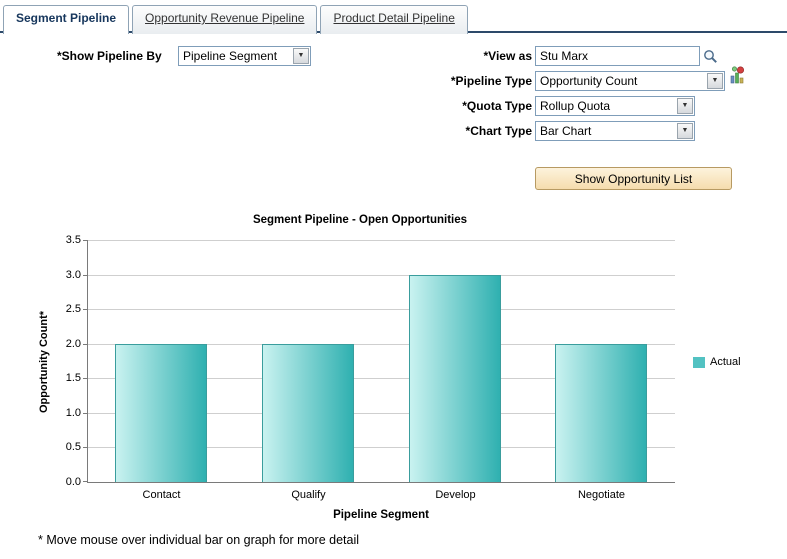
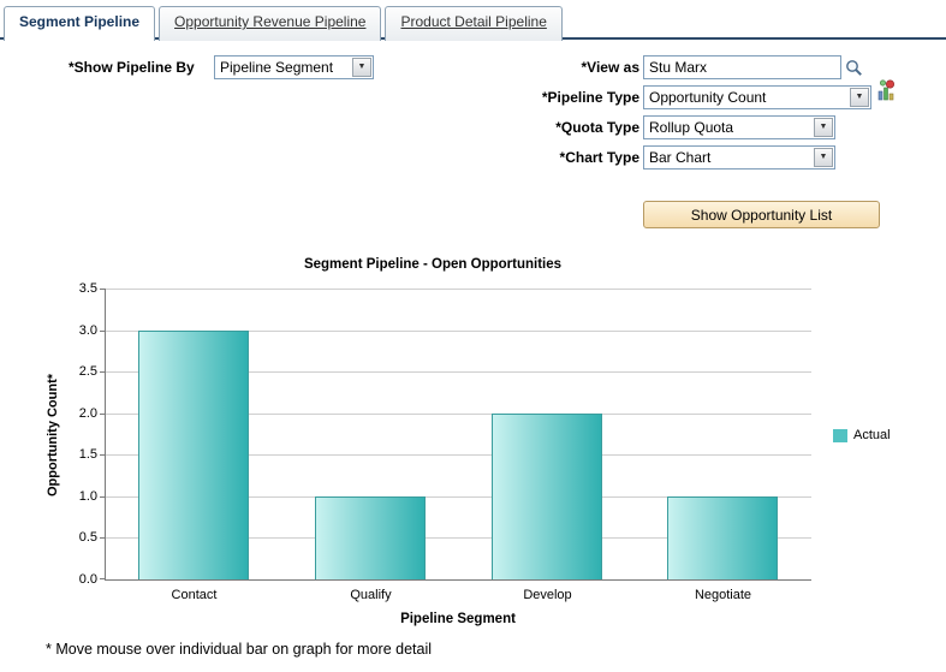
Contact: 2 -> 3
Qualify: 2 -> 1
Develop: 3 -> 2
Negotiate: 2 -> 1
